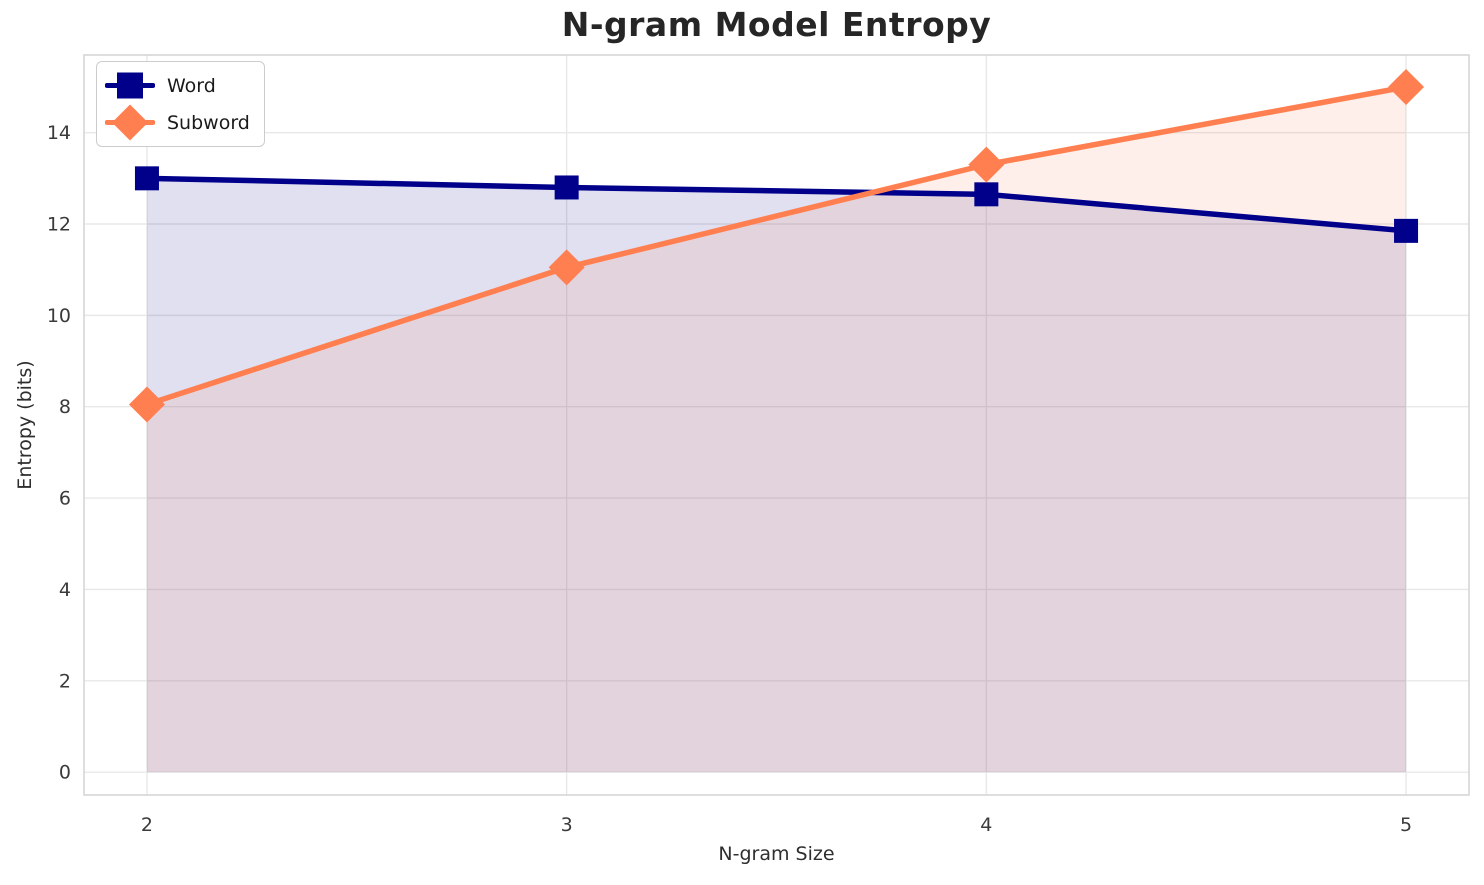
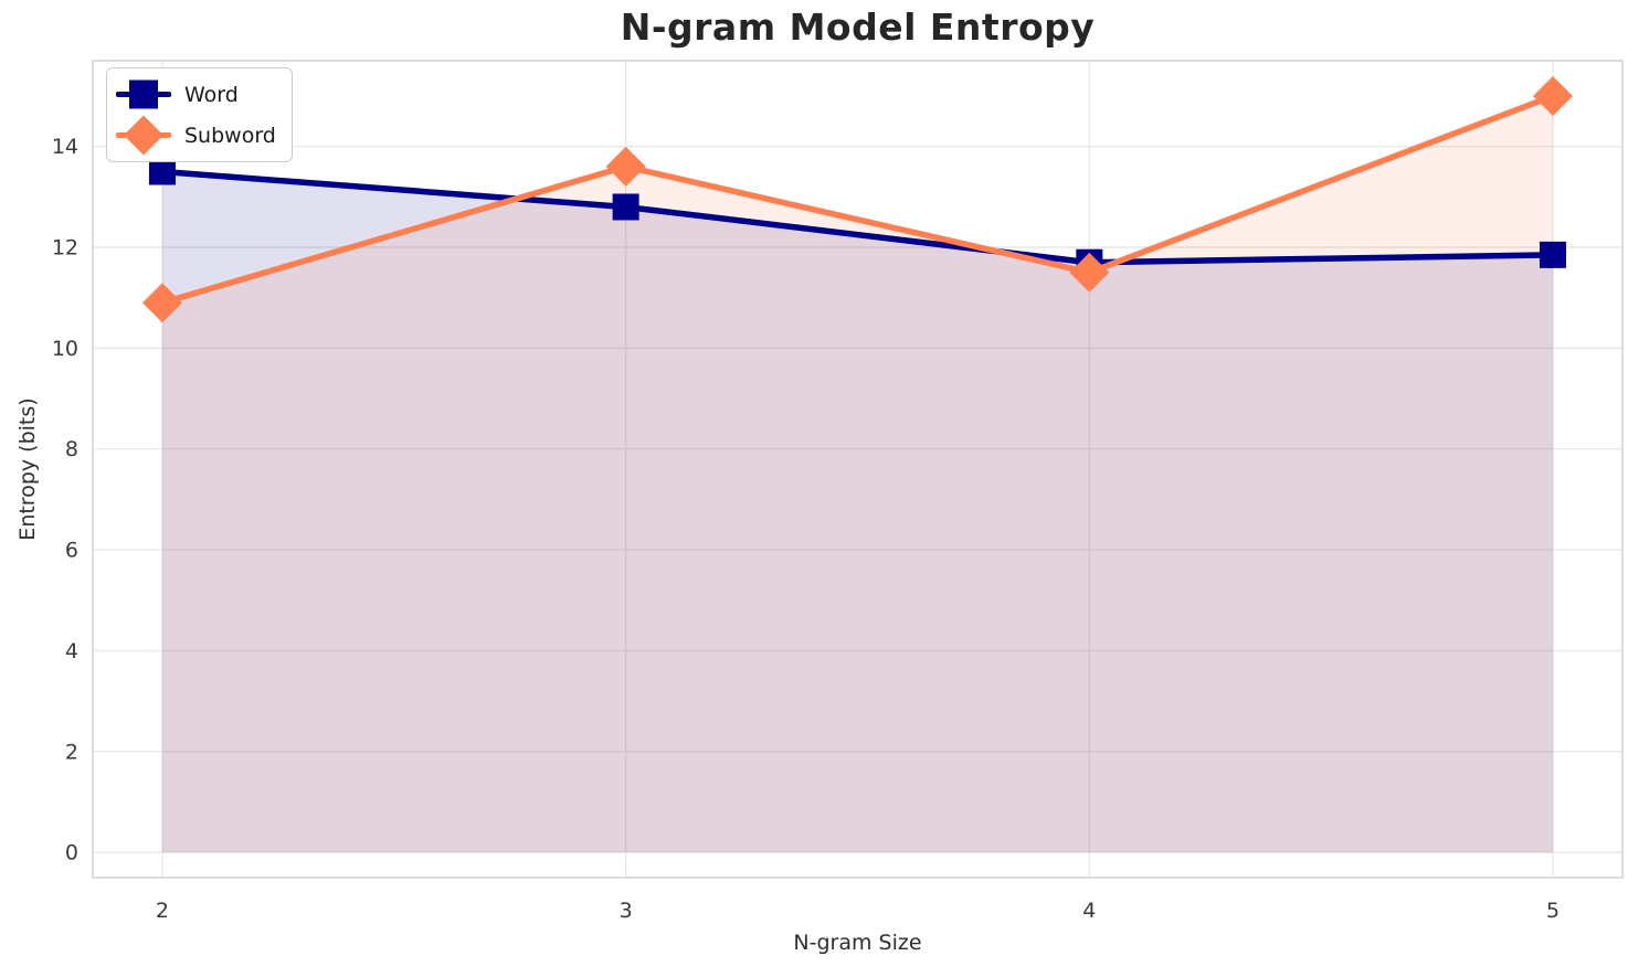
Word/2: 13.0 -> 13.5
Subword/2: 8.1 -> 10.9
Subword/3: 11.1 -> 13.6
Word/4: 12.7 -> 11.7
Subword/4: 13.3 -> 11.5
